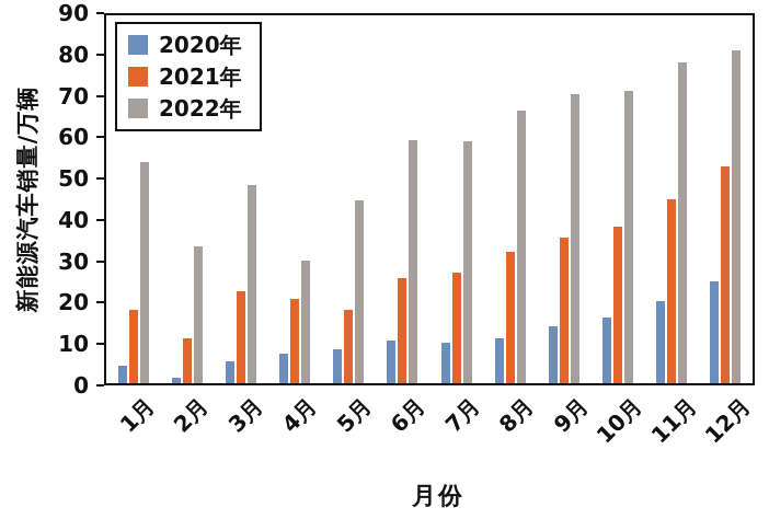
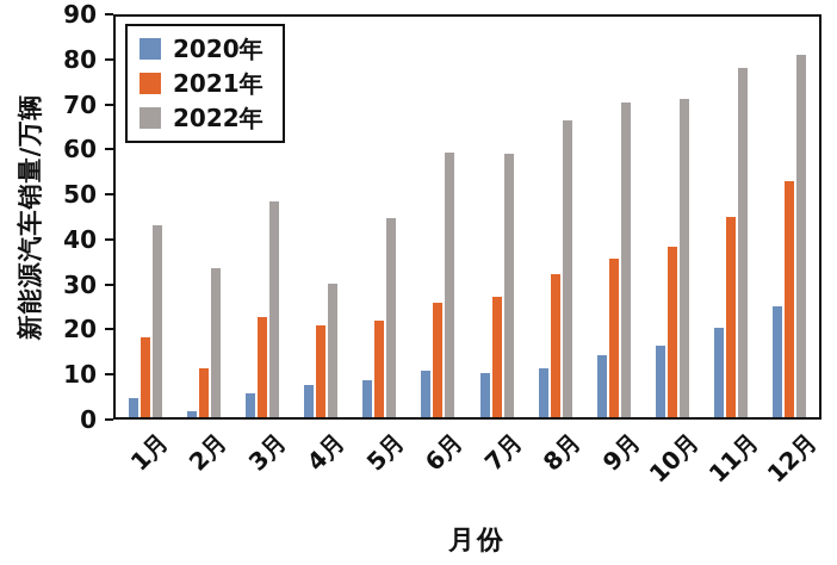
2022年/1月: 54 -> 43
2021年/5月: 18 -> 22
